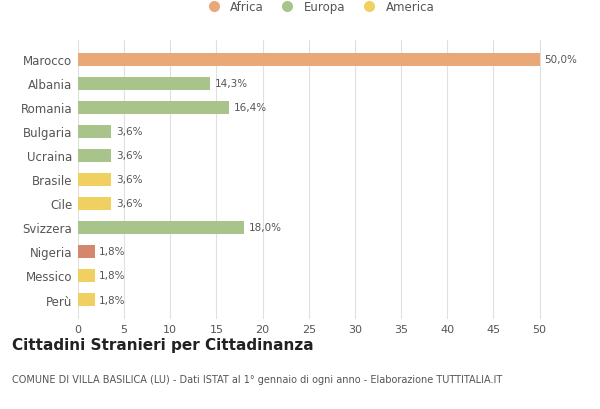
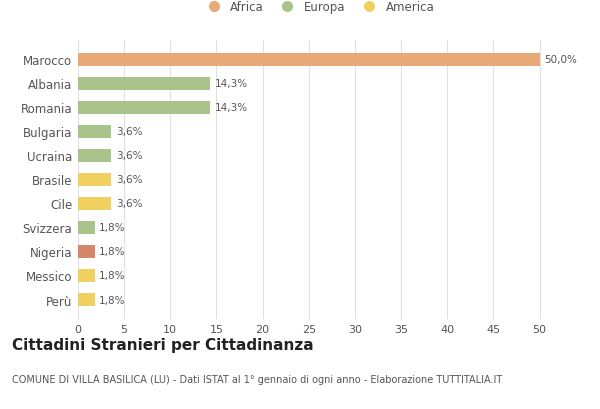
Romania: 16,4% -> 14,3%
Svizzera: 18,0% -> 1,8%
